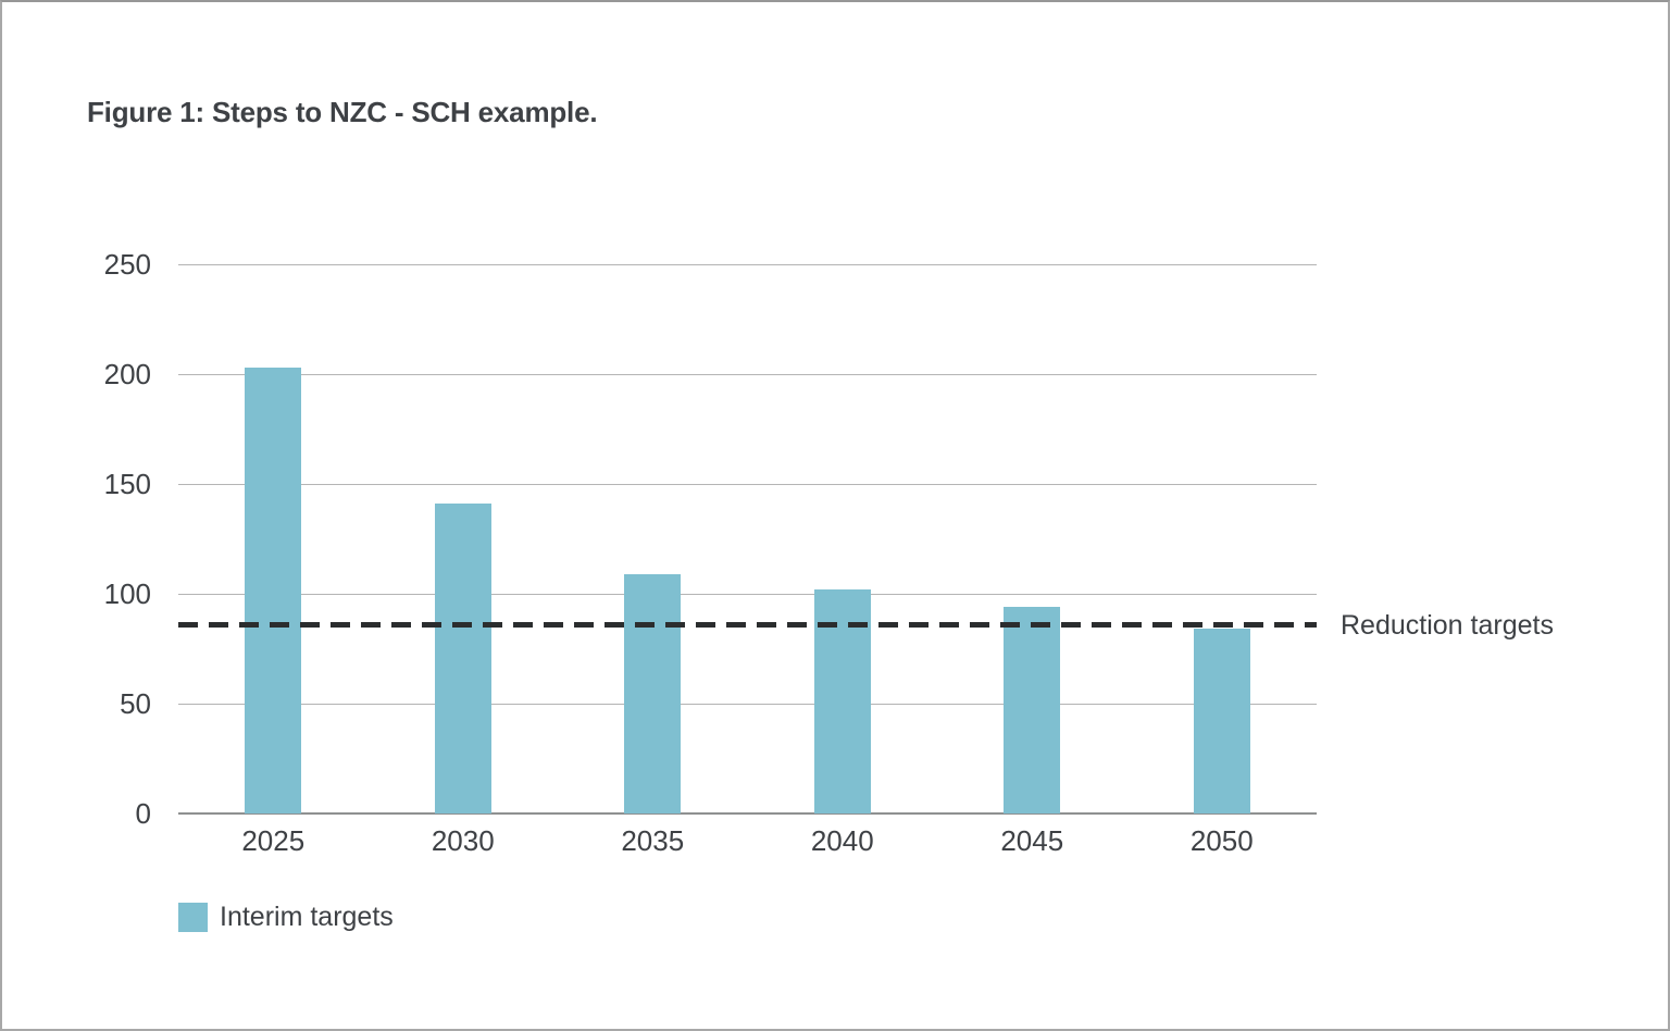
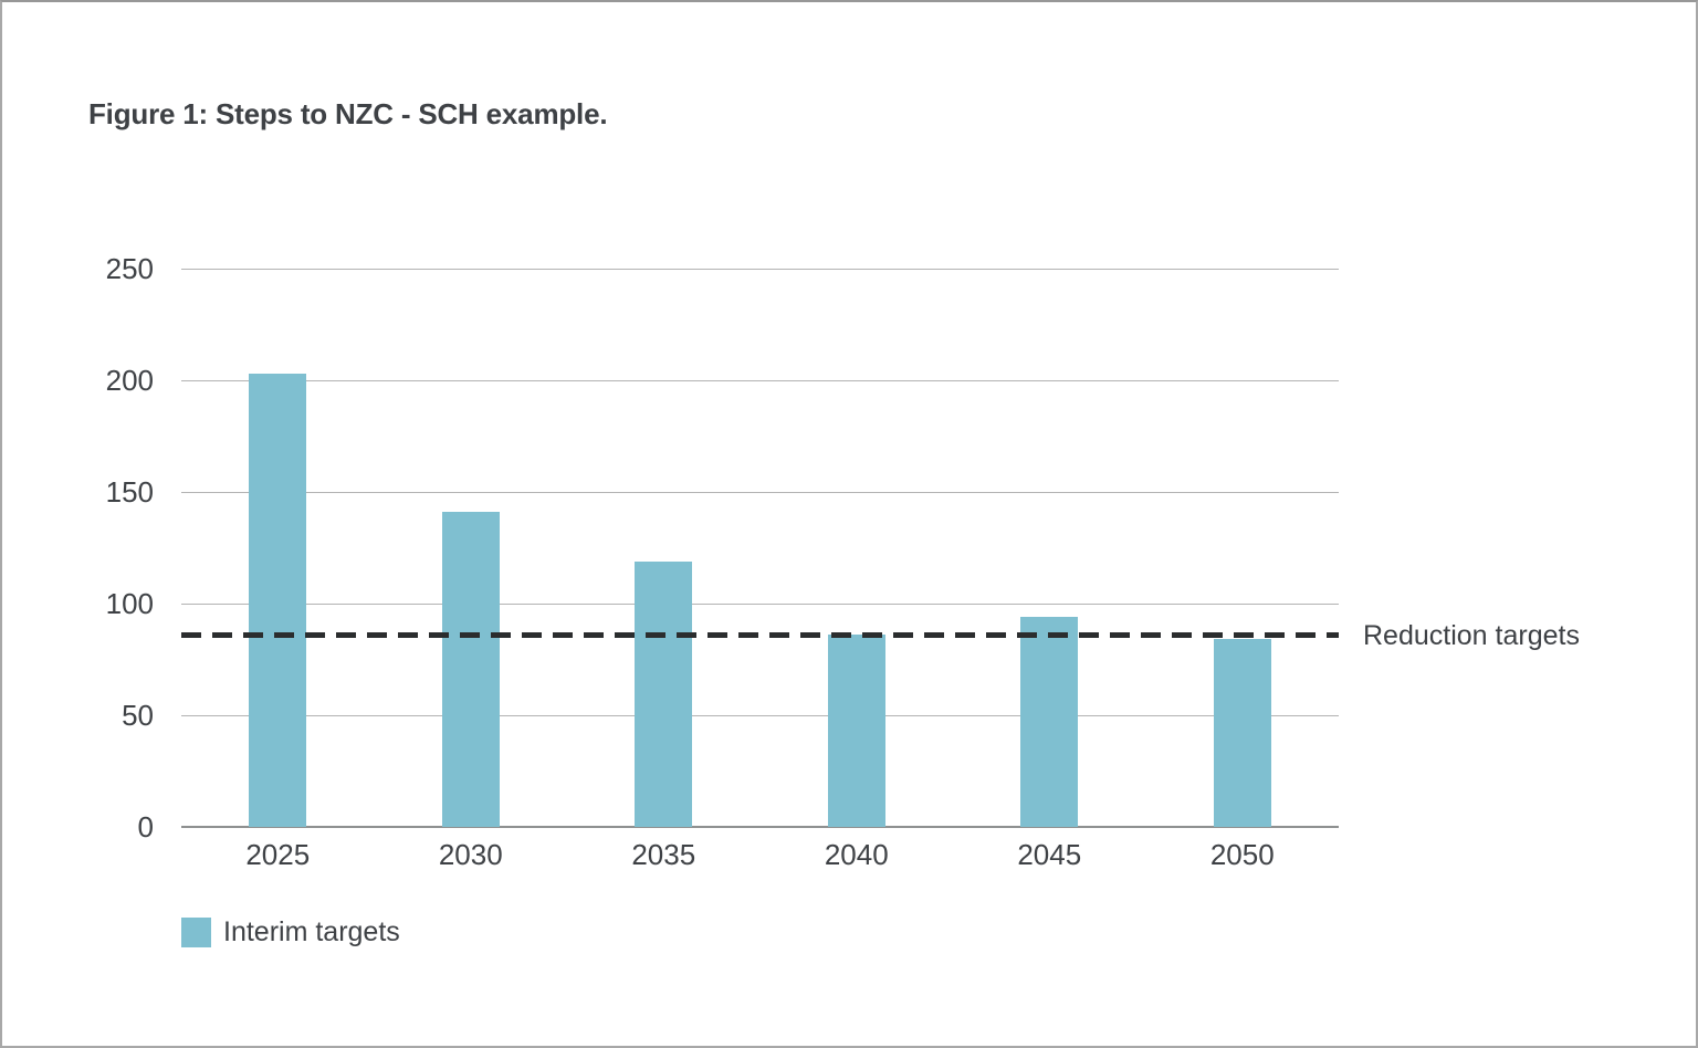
2035: 109 -> 119
2040: 102 -> 86
